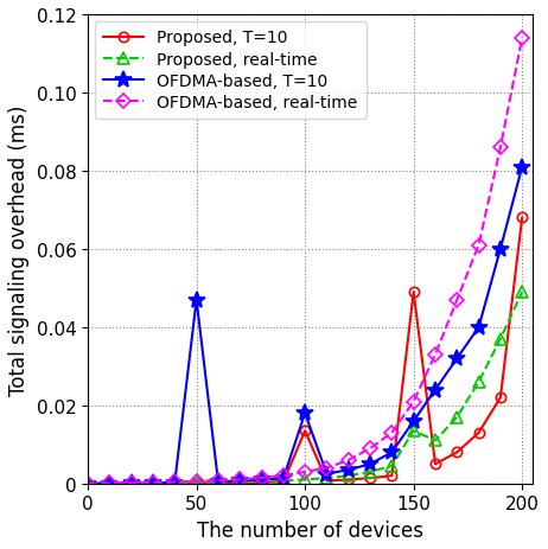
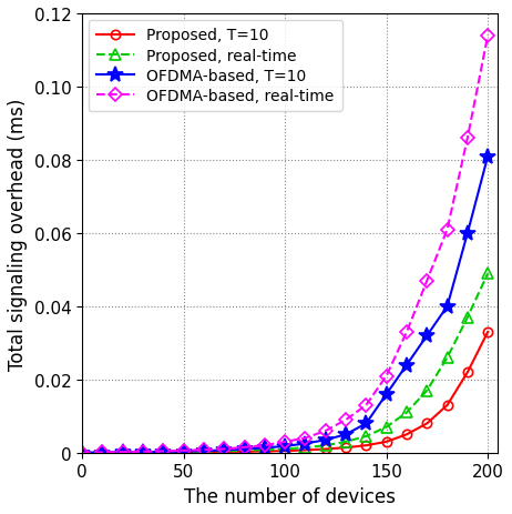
OFDMA-based, T=10/50: 0.0470 -> 0.0003
Proposed, T=10/100: 0.0135 -> 0.0005
OFDMA-based, T=10/100: 0.0180 -> 0.0018
Proposed, T=10/150: 0.0490 -> 0.0030
Proposed, real-time/150: 0.0135 -> 0.0070
Proposed, T=10/200: 0.0680 -> 0.0330
